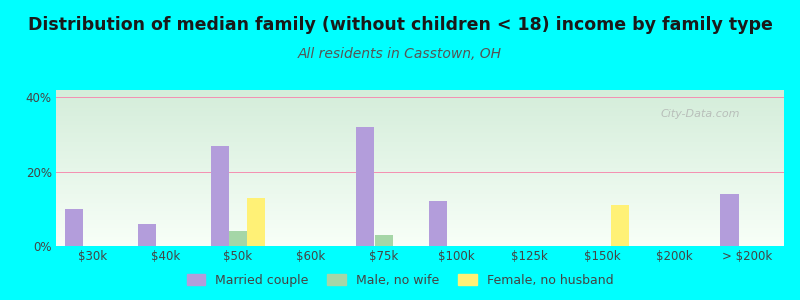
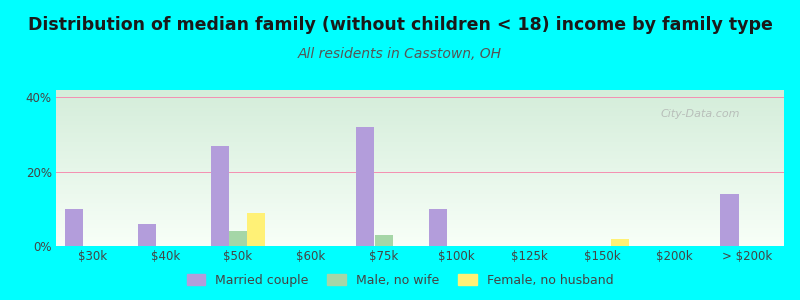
Female, no husband/$50k: 13% -> 9%
Married couple/$100k: 12% -> 10%
Female, no husband/$150k: 11% -> 2%
